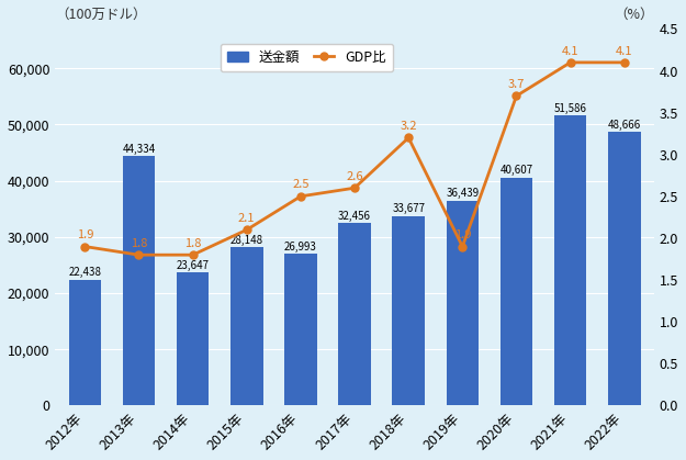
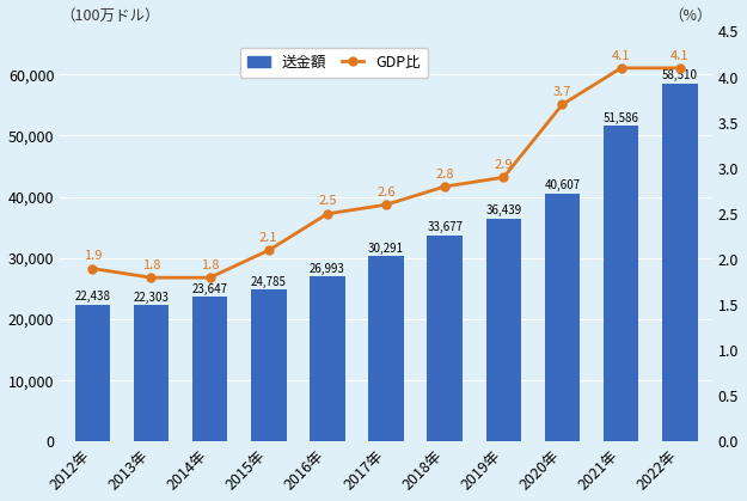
送金額/2013年: 44,334 -> 22,303
送金額/2015年: 28,148 -> 24,785
送金額/2017年: 32,456 -> 30,291
GDP比/2018年: 3.2 -> 2.8
GDP比/2019年: 1.9 -> 2.9
送金額/2022年: 48,666 -> 58,510
